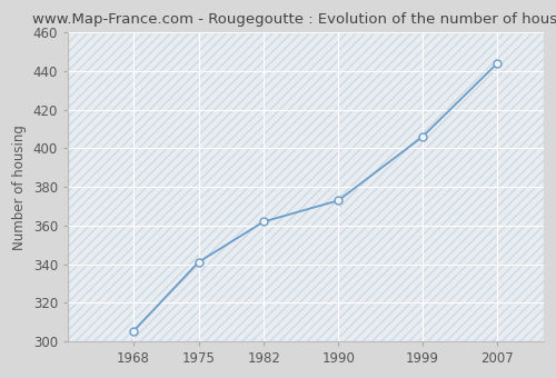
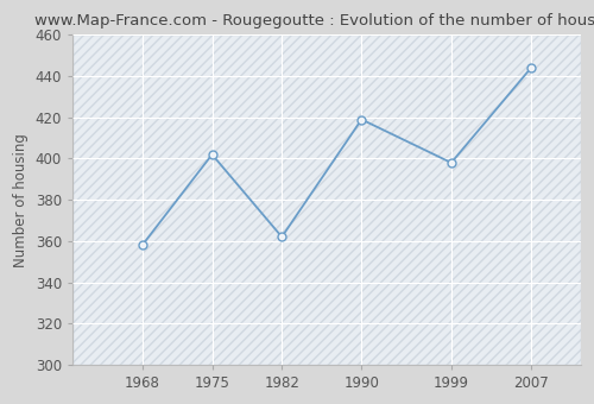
1968: 305 -> 358
1975: 341 -> 402
1990: 373 -> 419
1999: 406 -> 398
